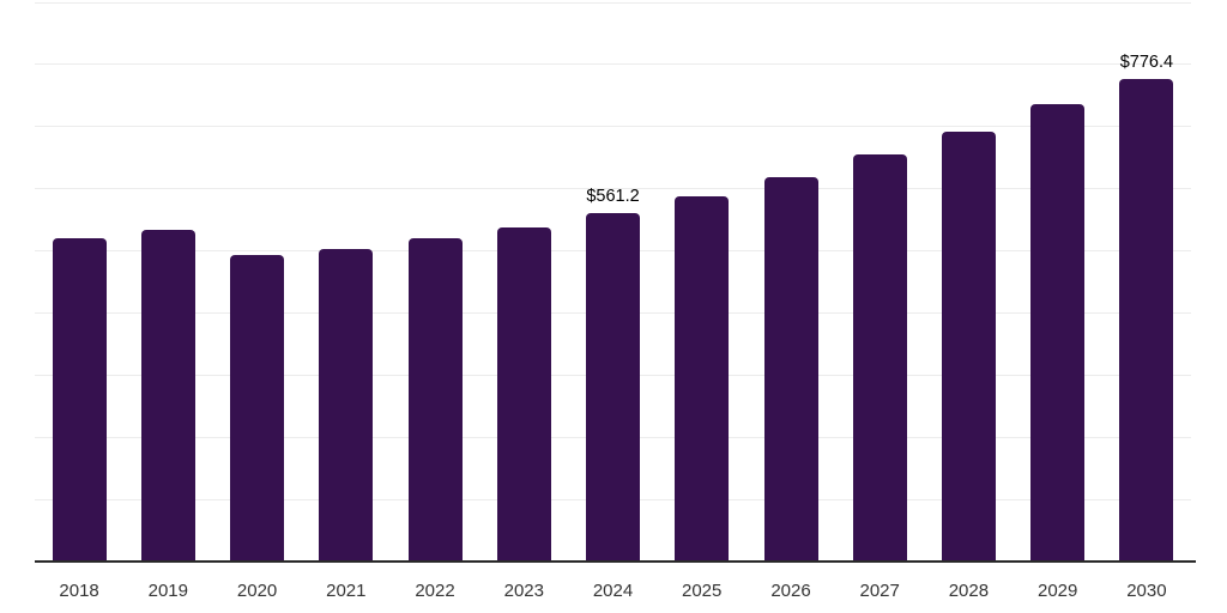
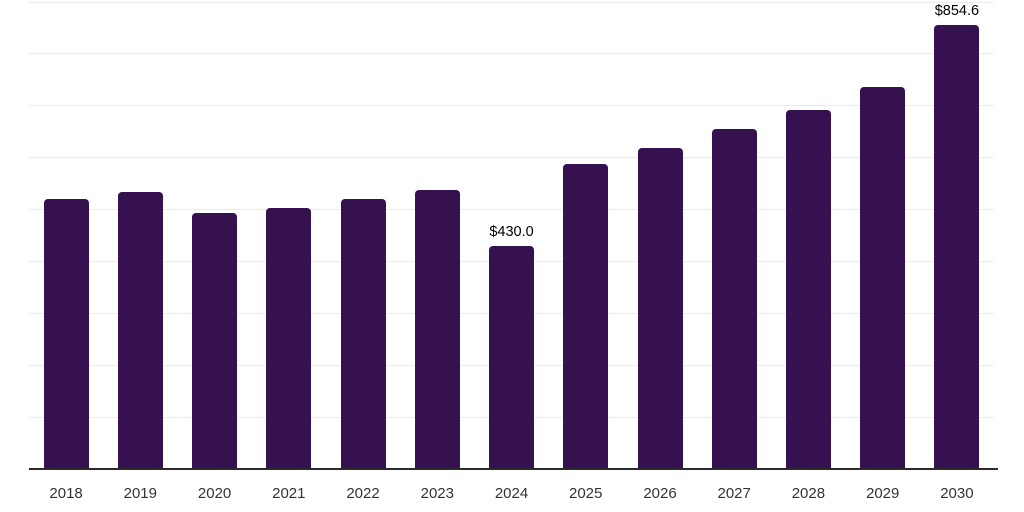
2024: $561.2 -> $430.0
2030: $776.4 -> $854.6
